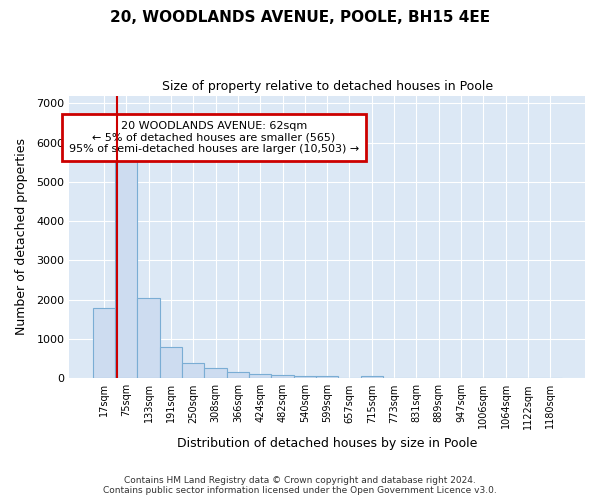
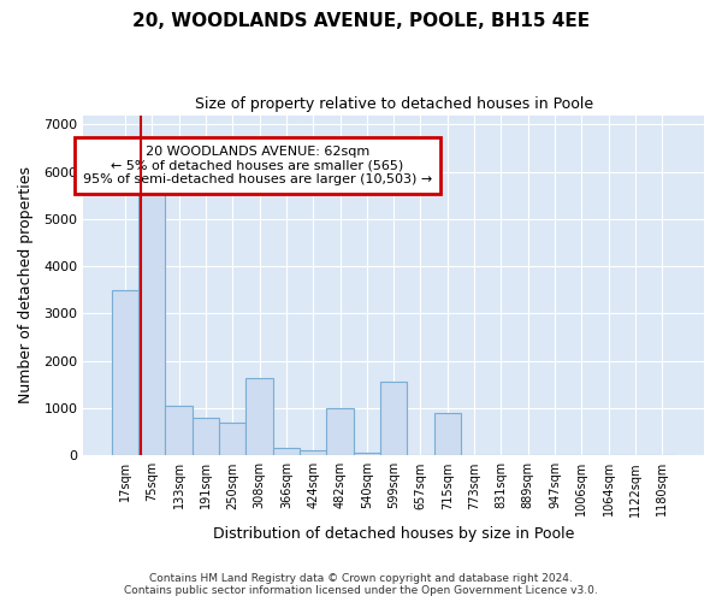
17sqm: 1800 -> 3500
133sqm: 2050 -> 1050
250sqm: 380 -> 700
308sqm: 260 -> 1650
482sqm: 80 -> 1000
599sqm: 70 -> 1550
715sqm: 70 -> 900
